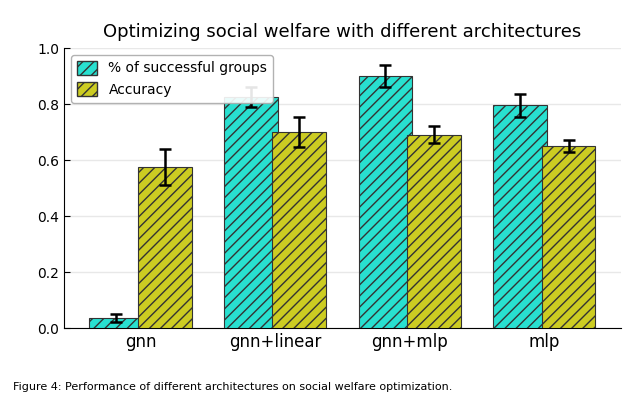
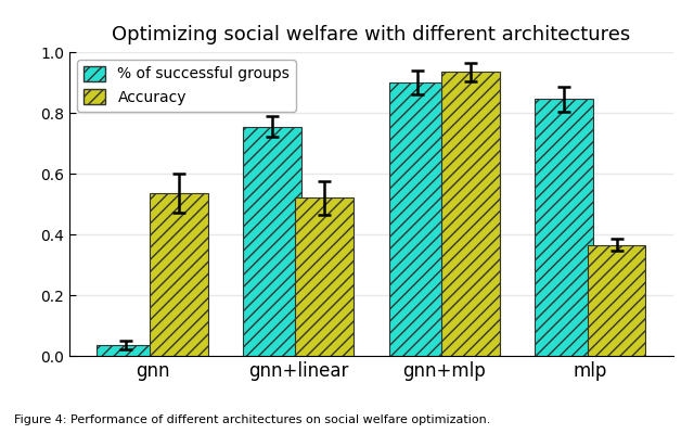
Accuracy/gnn: 0.575 -> 0.535
% of successful groups/gnn+linear: 0.825 -> 0.755
Accuracy/gnn+linear: 0.700 -> 0.520
Accuracy/gnn+mlp: 0.690 -> 0.935
% of successful groups/mlp: 0.795 -> 0.845
Accuracy/mlp: 0.650 -> 0.365
